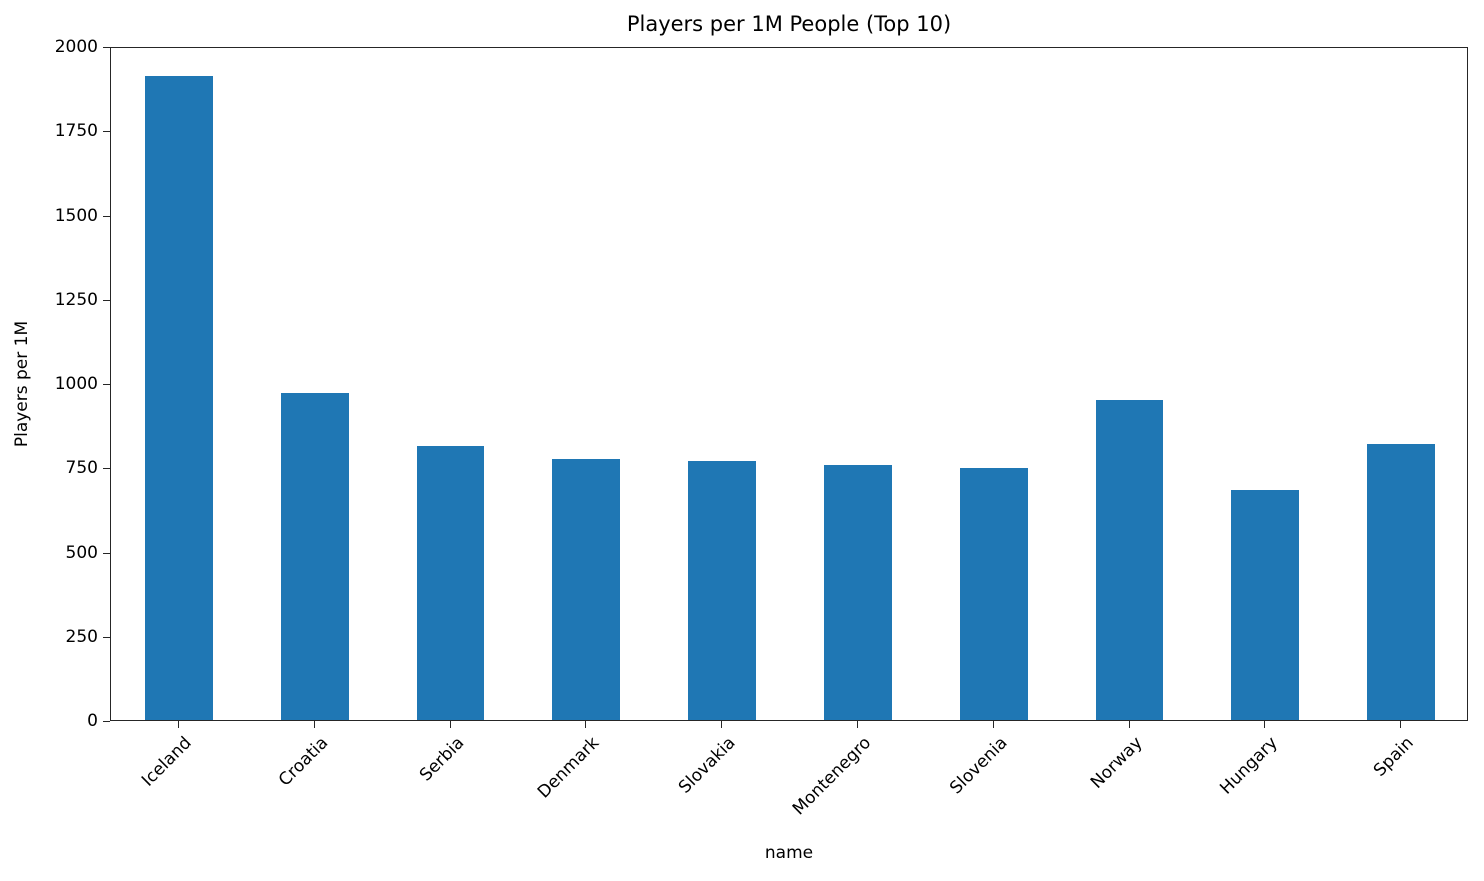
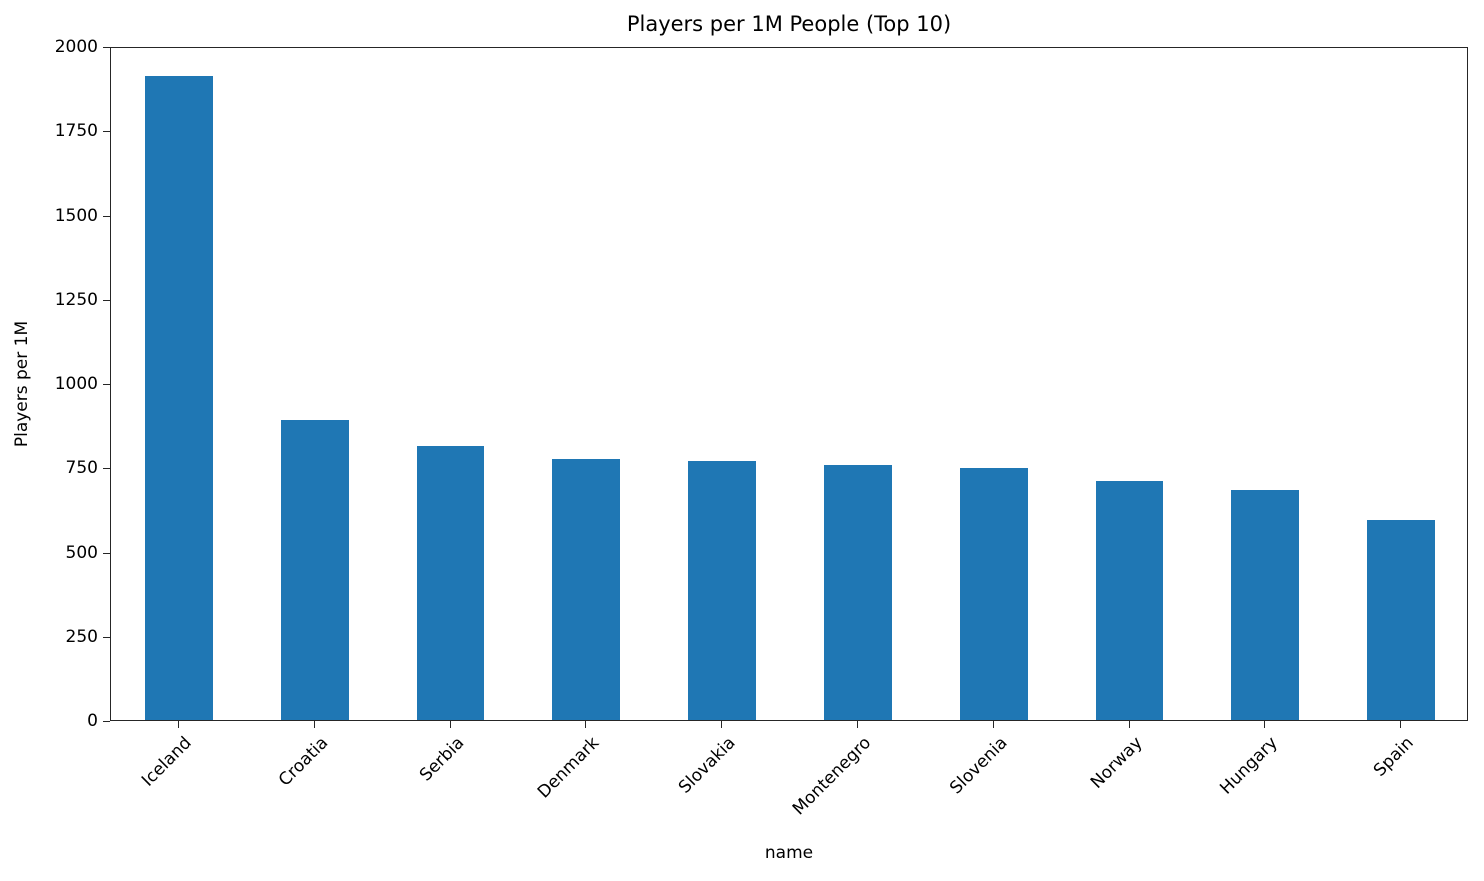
Croatia: 970 -> 890
Norway: 950 -> 710
Spain: 820 -> 590
